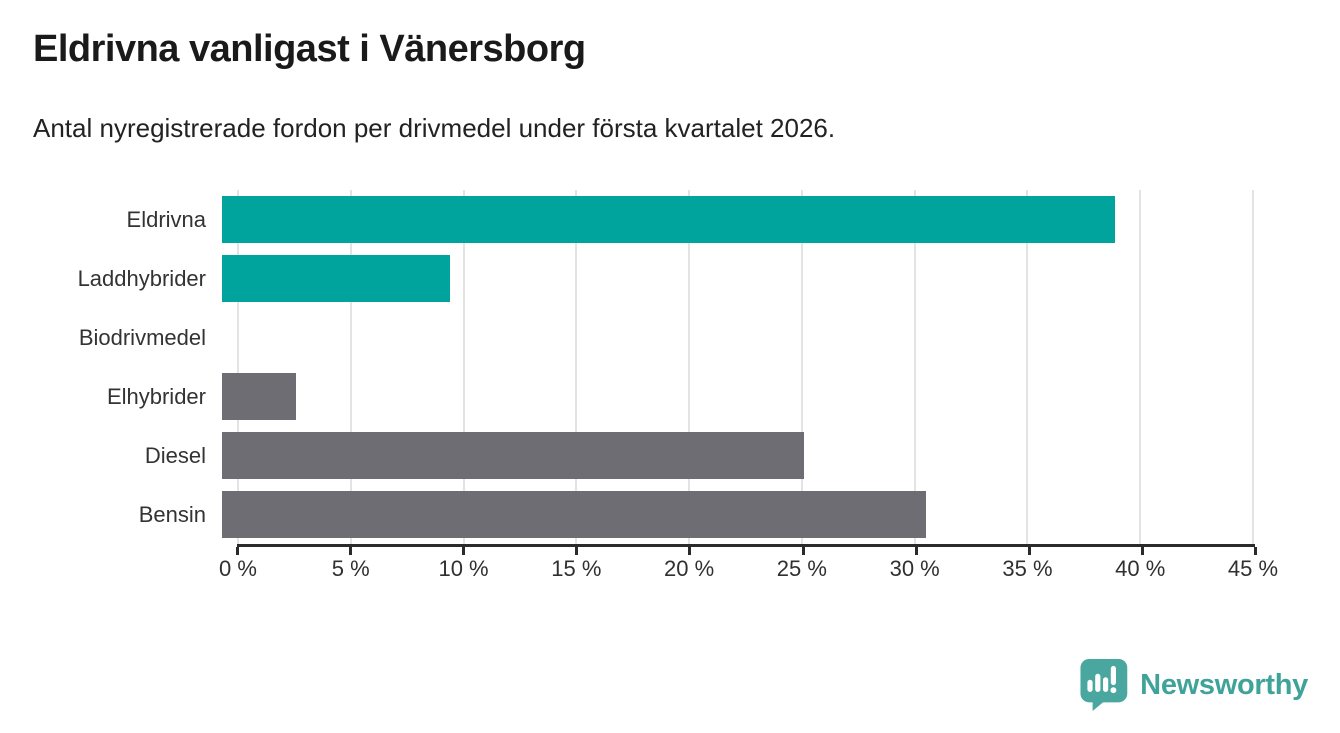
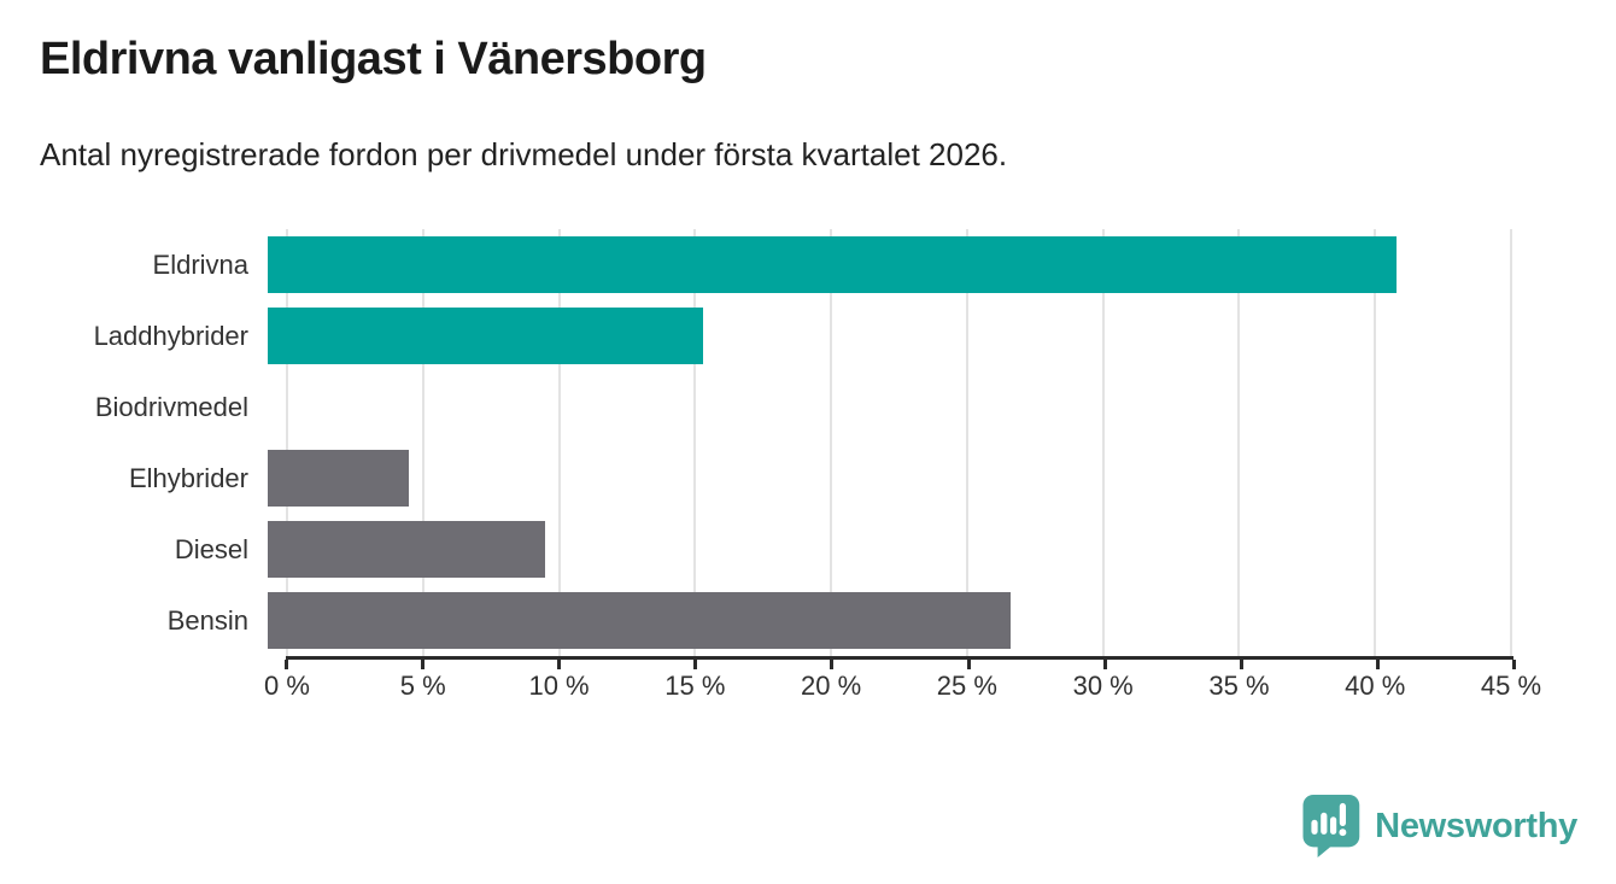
Eldrivna: 39.6% -> 41.5%
Laddhybrider: 10.1% -> 16.0%
Elhybrider: 3.3% -> 5.2%
Diesel: 25.8% -> 10.2%
Bensin: 31.2% -> 27.3%
